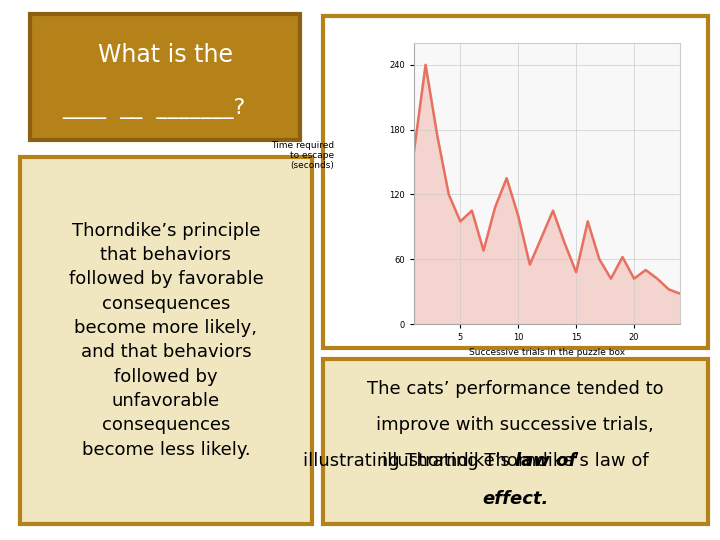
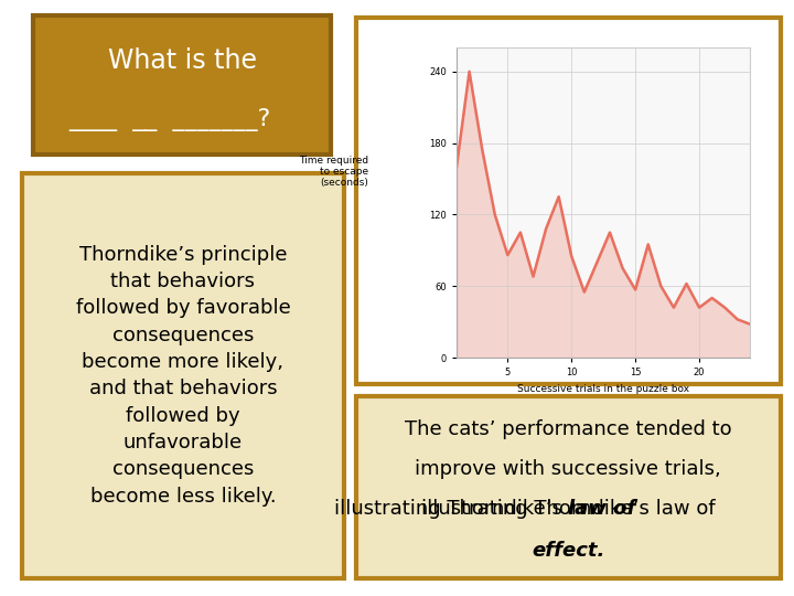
5: 95 -> 86
10: 100 -> 85
15: 48 -> 57
